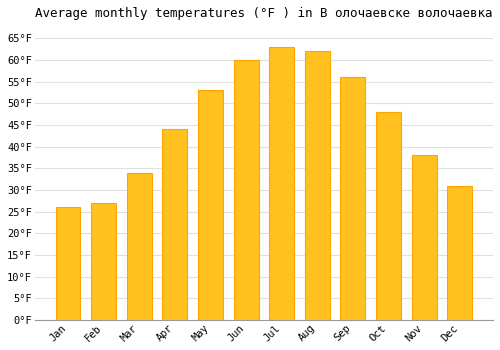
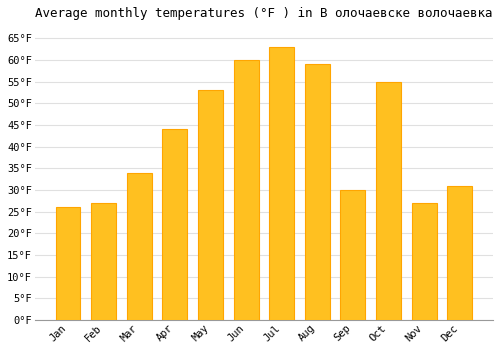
Aug: 62°F -> 59°F
Sep: 56°F -> 30°F
Oct: 48°F -> 55°F
Nov: 38°F -> 27°F
